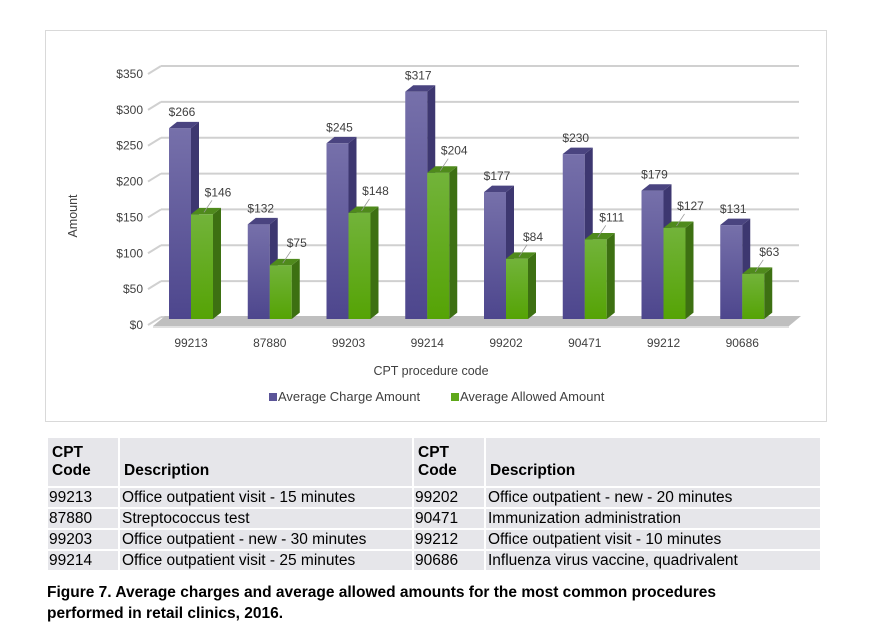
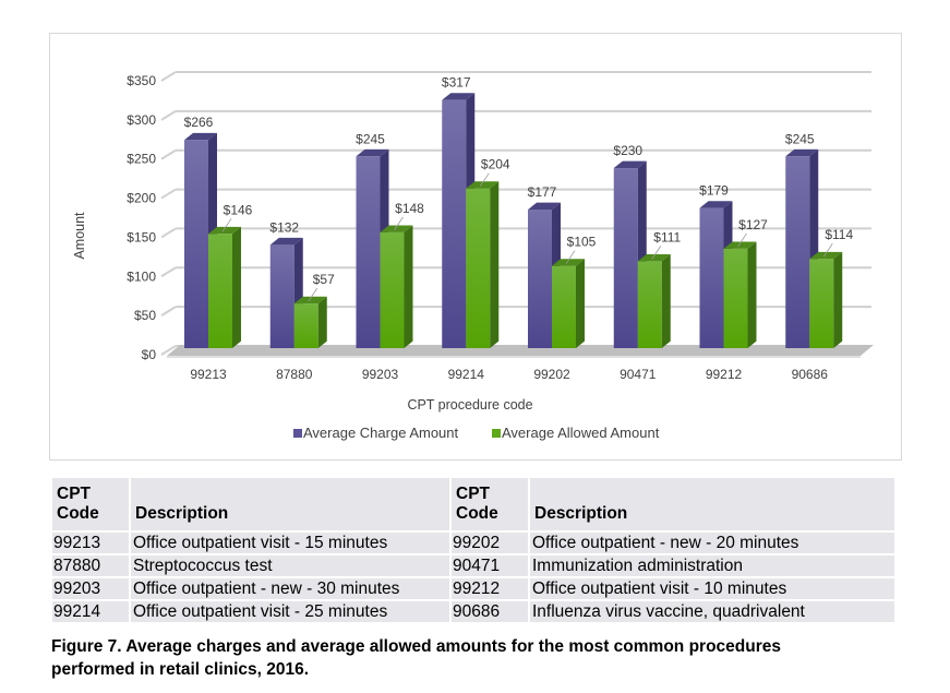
Average Allowed Amount/87880: $75 -> $57
Average Allowed Amount/99202: $84 -> $105
Average Charge Amount/90686: $131 -> $245
Average Allowed Amount/90686: $63 -> $114
